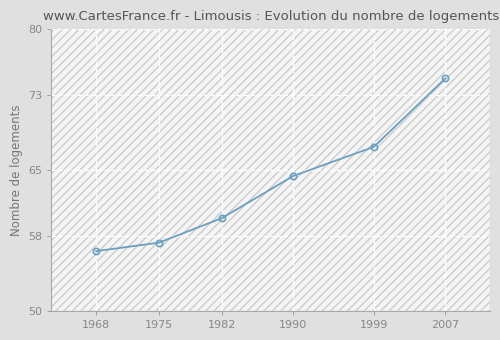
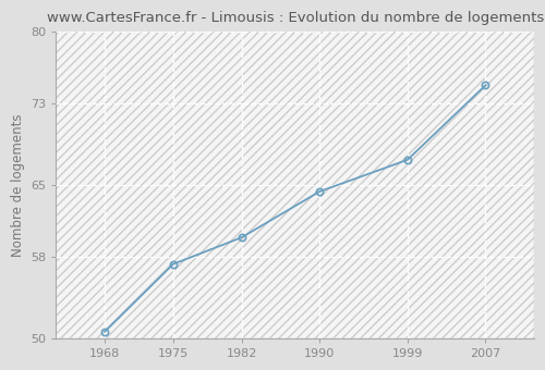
1968: 56.4 -> 50.7
